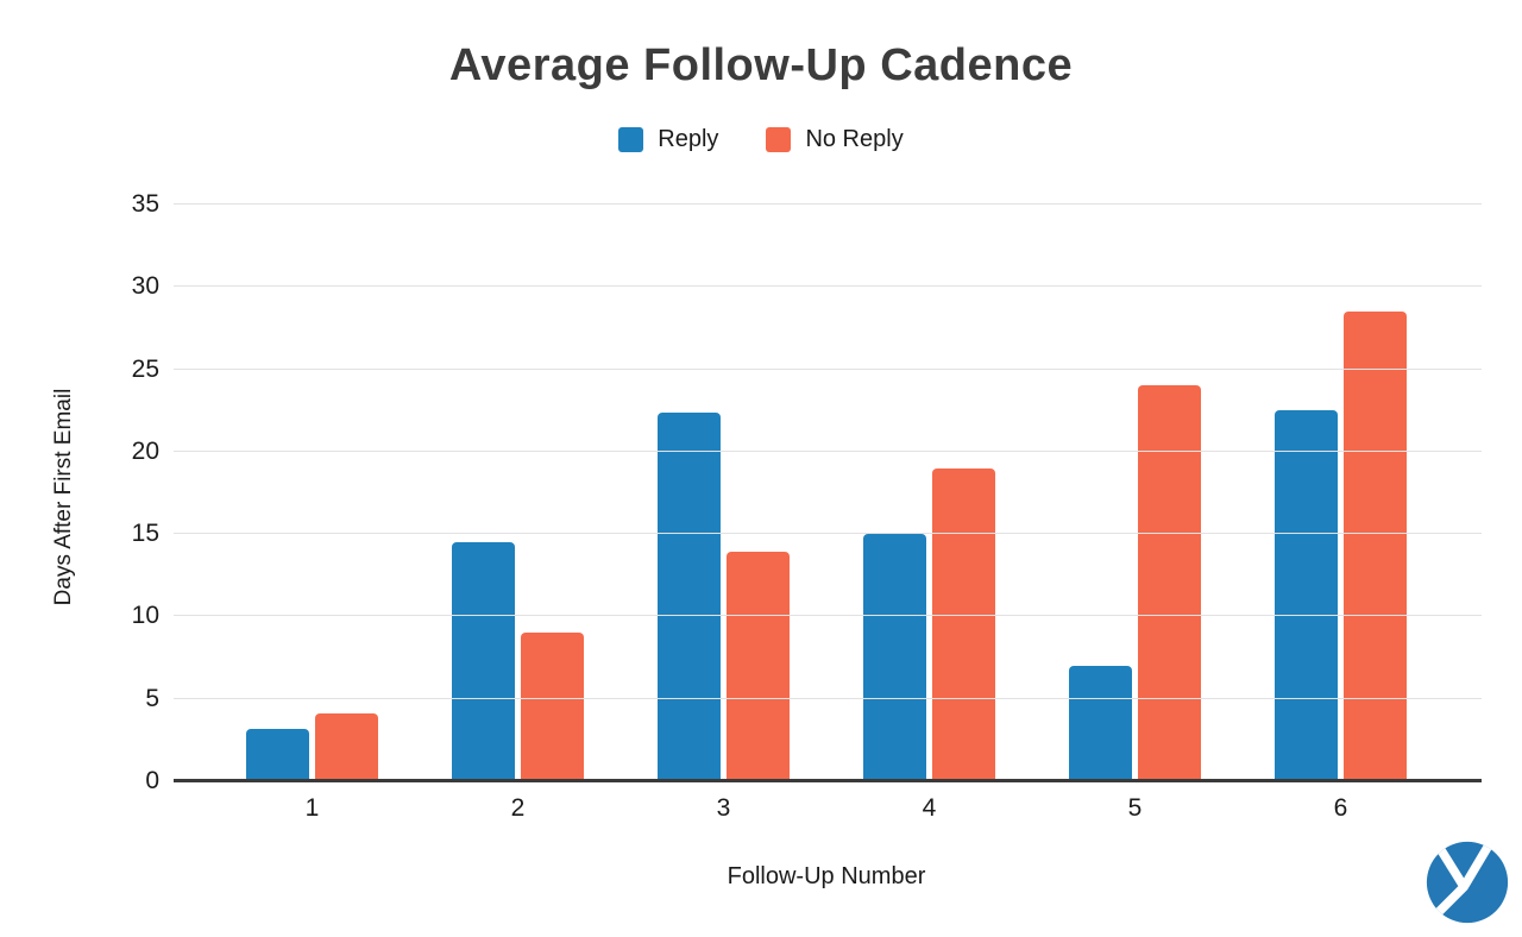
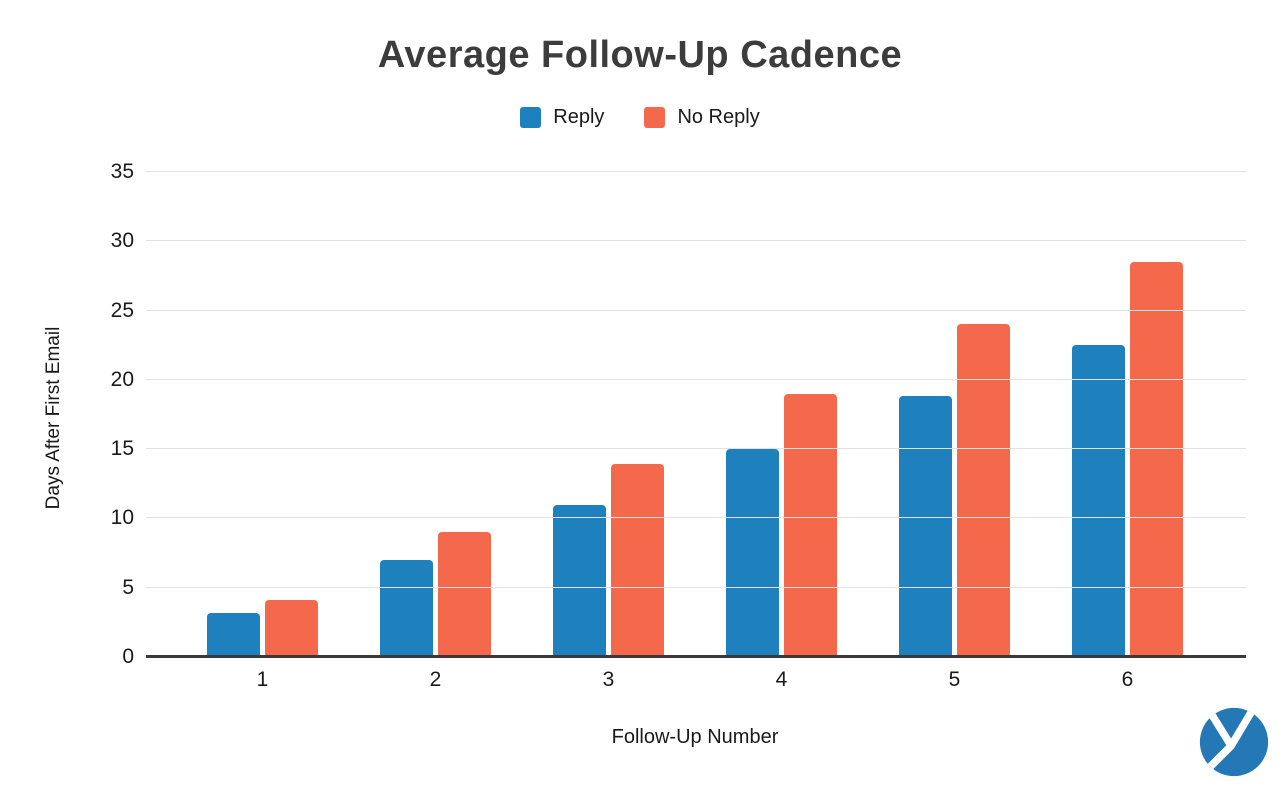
Reply/2: 14.5 -> 7.0
Reply/3: 22.4 -> 11.0
Reply/5: 7.0 -> 18.8
